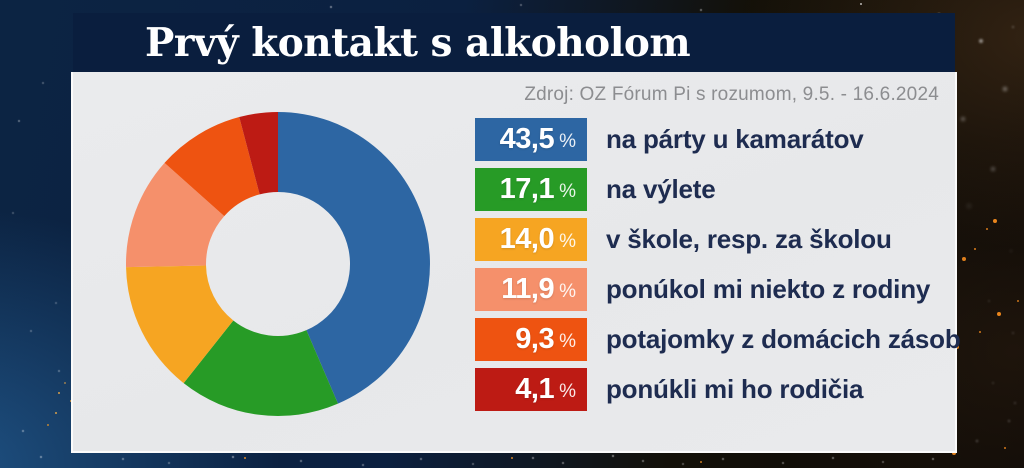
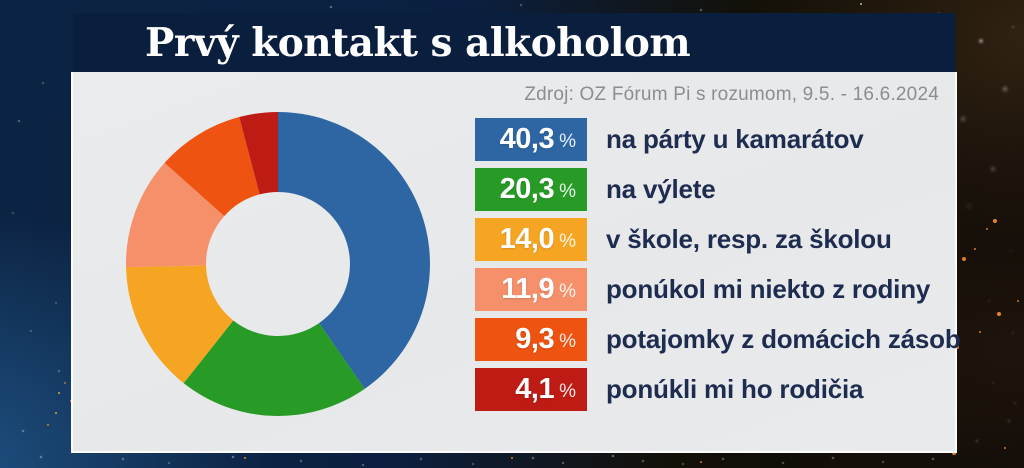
na párty u kamarátov: 43,5 -> 40,3
na výlete: 17,1 -> 20,3
